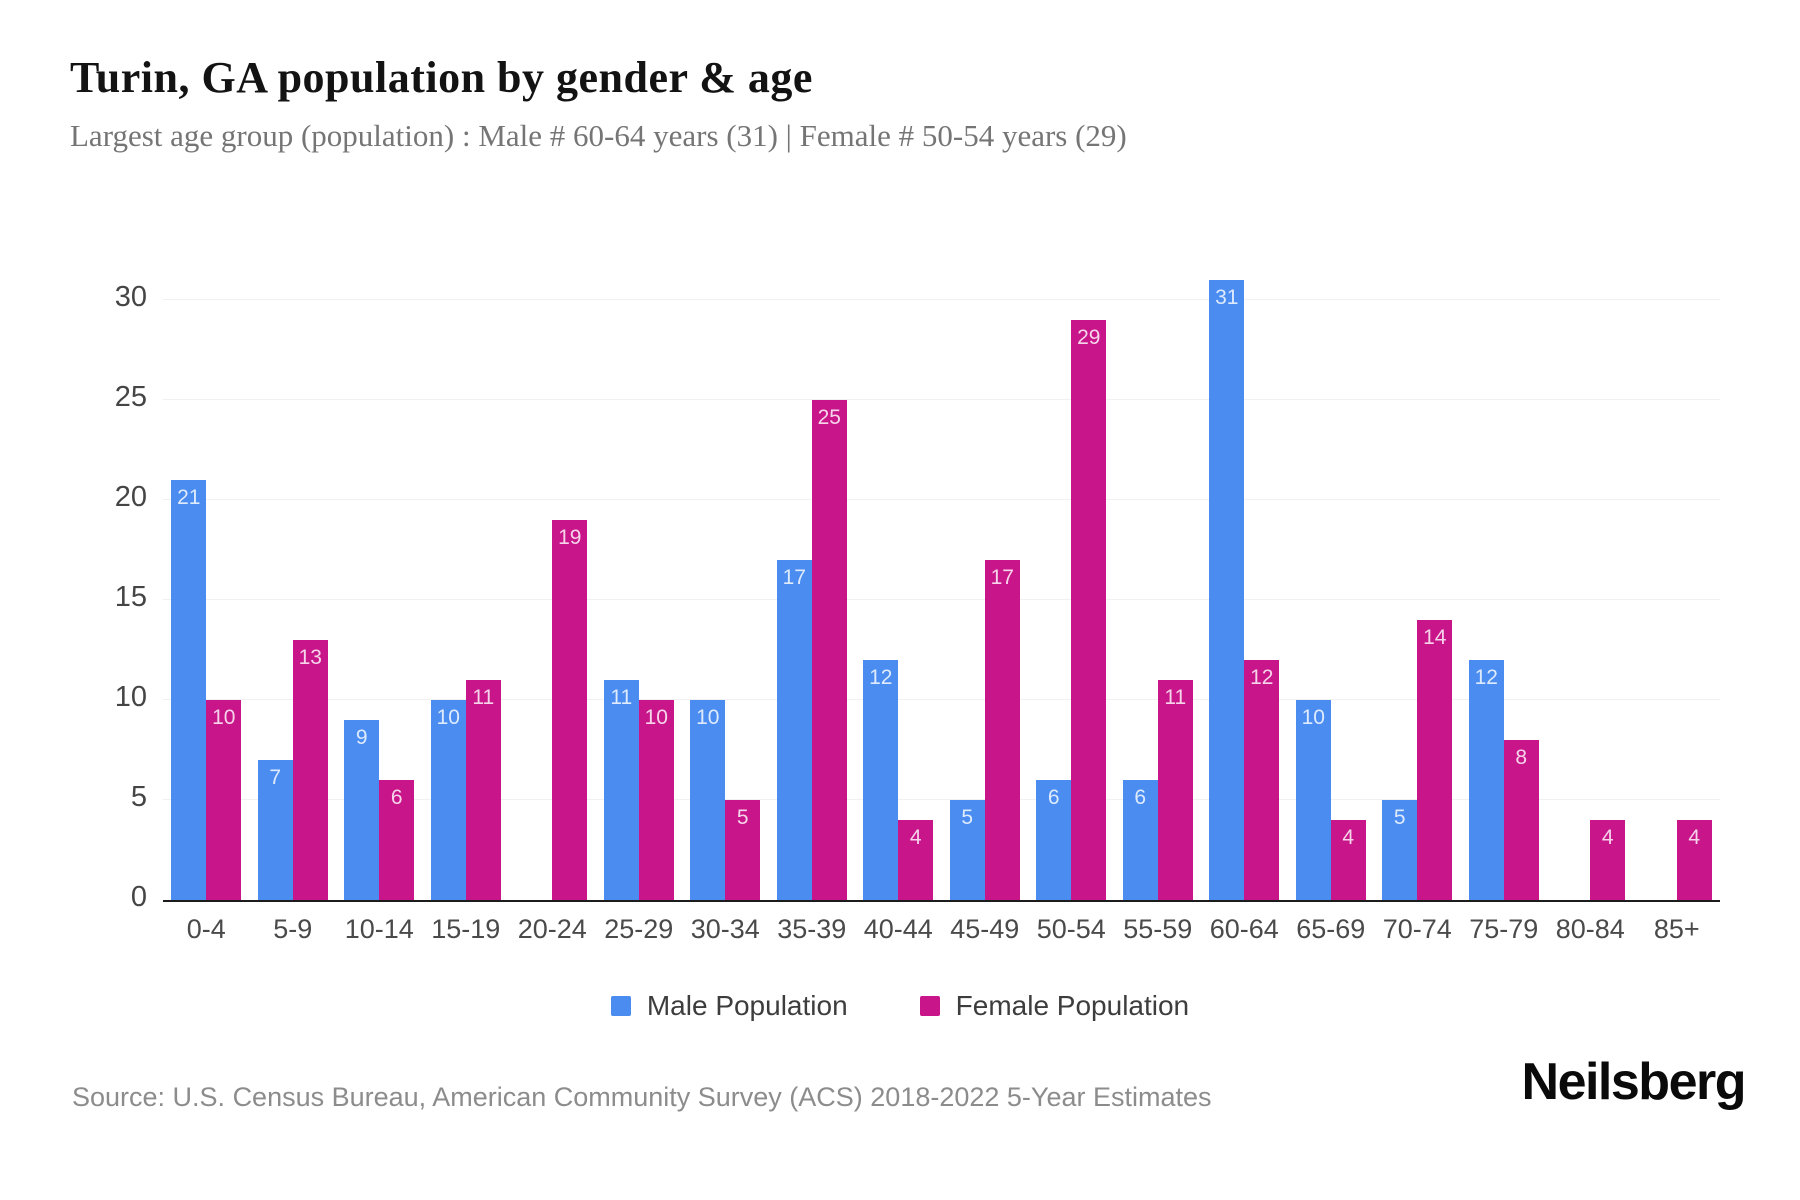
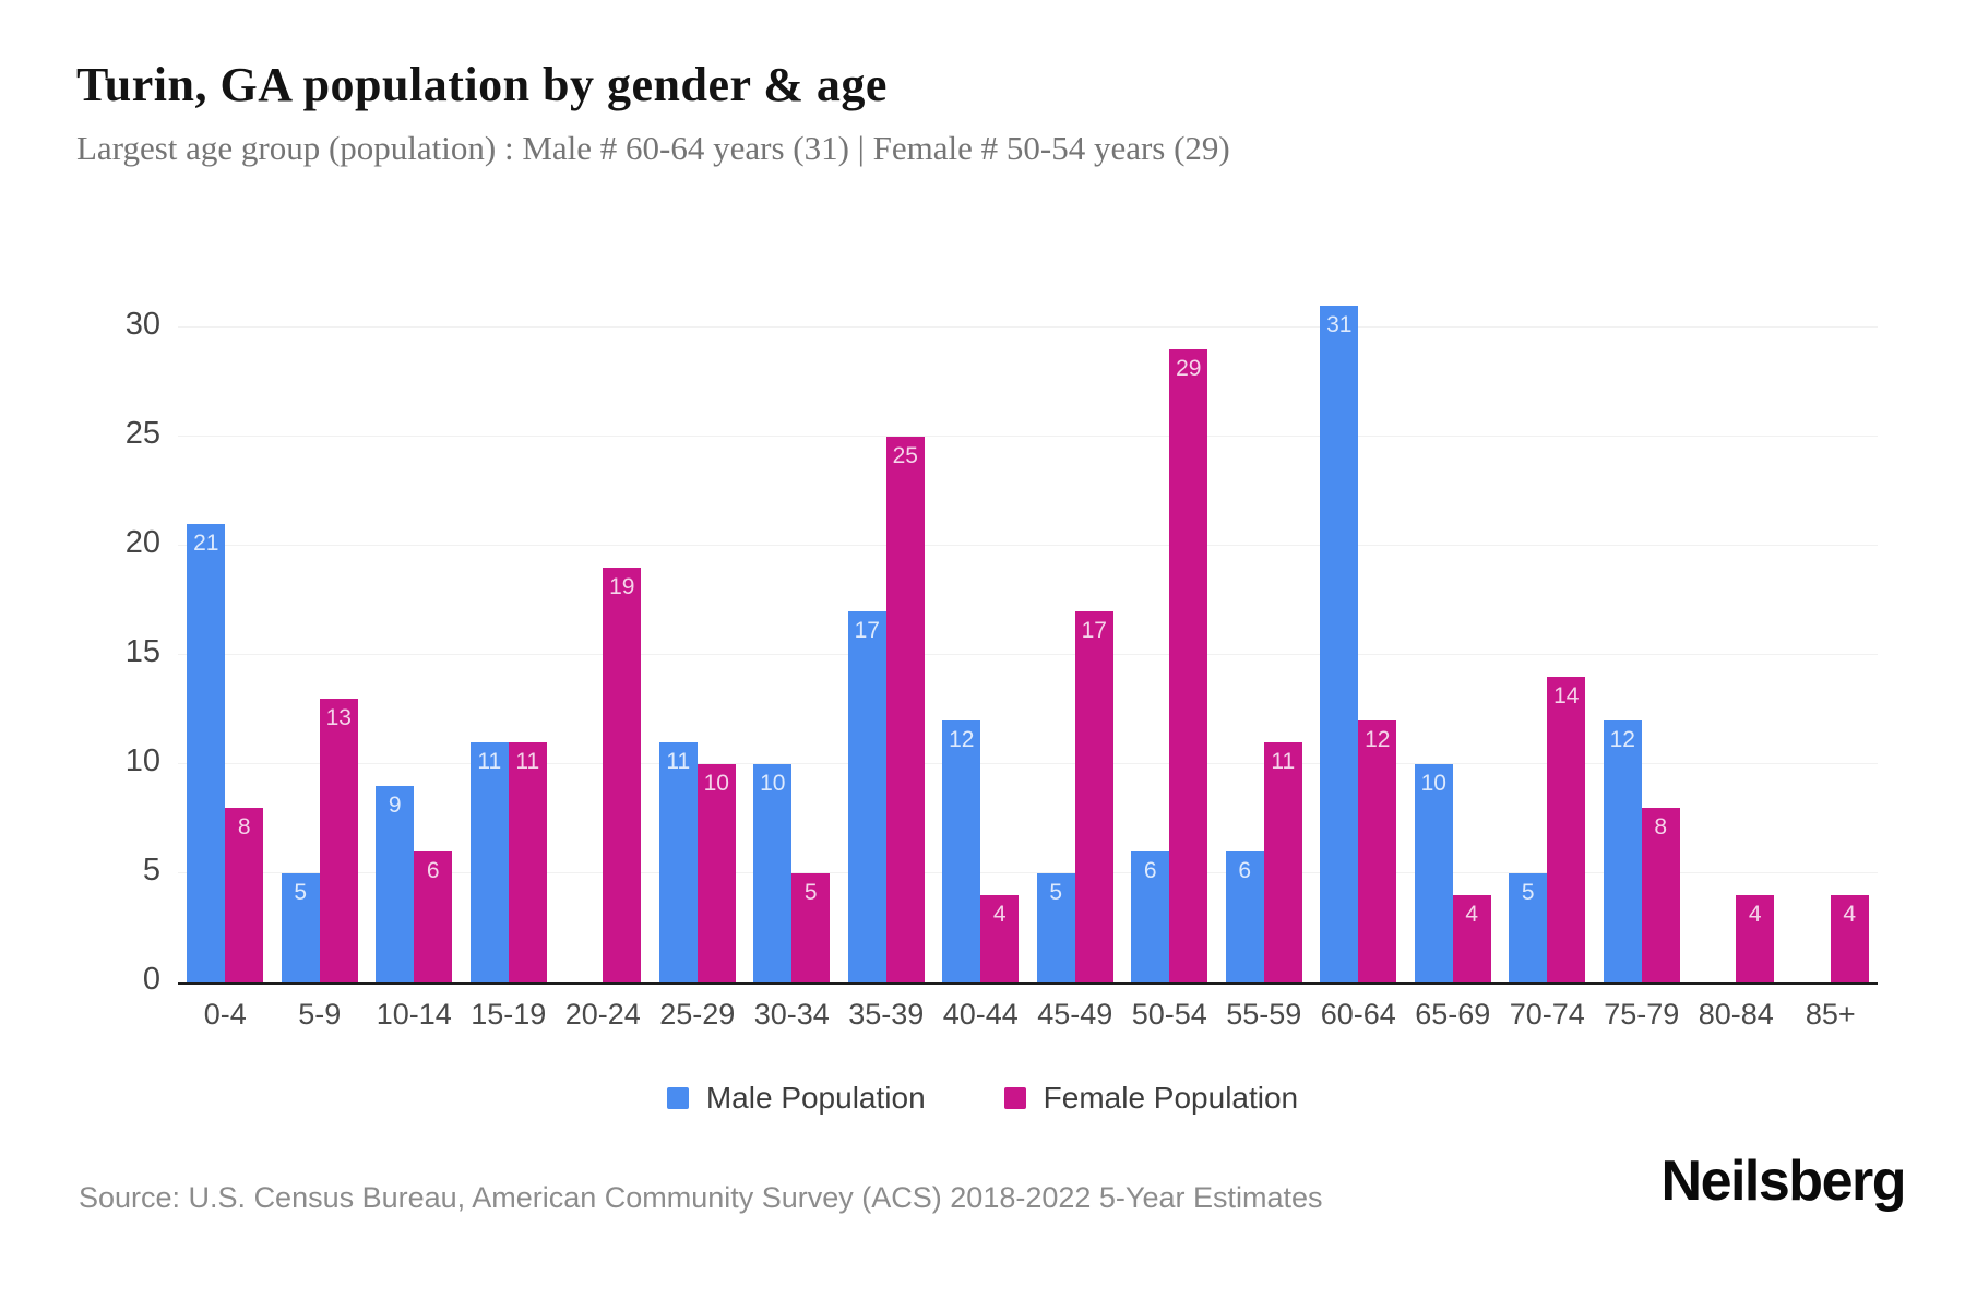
Female Population/0-4: 10 -> 8
Male Population/5-9: 7 -> 5
Male Population/15-19: 10 -> 11
